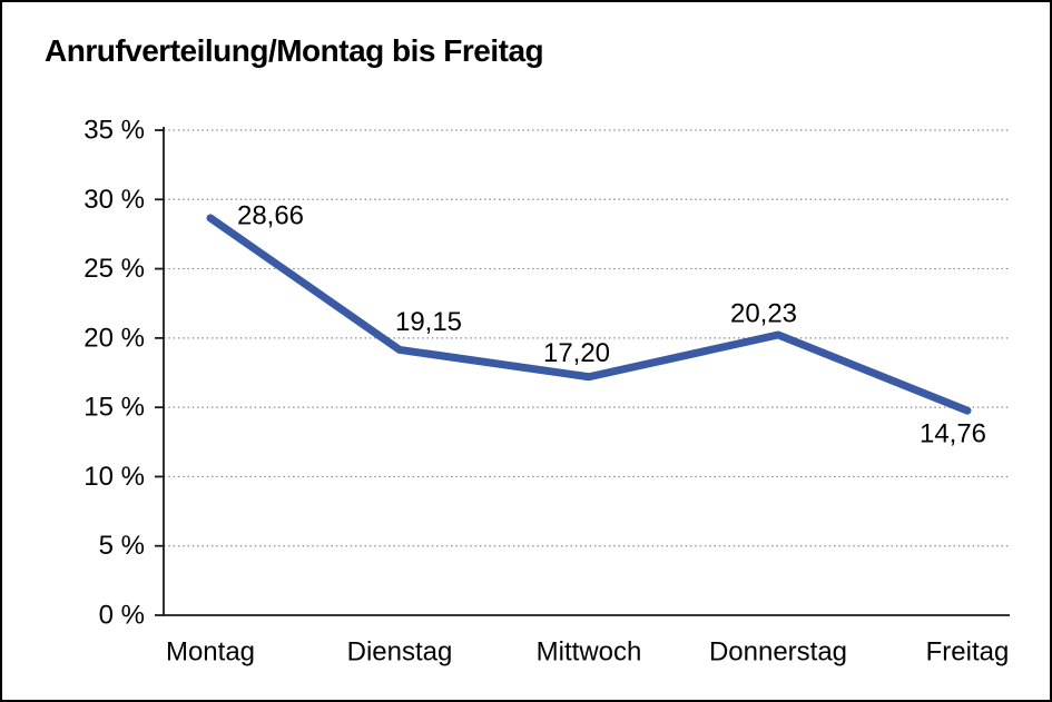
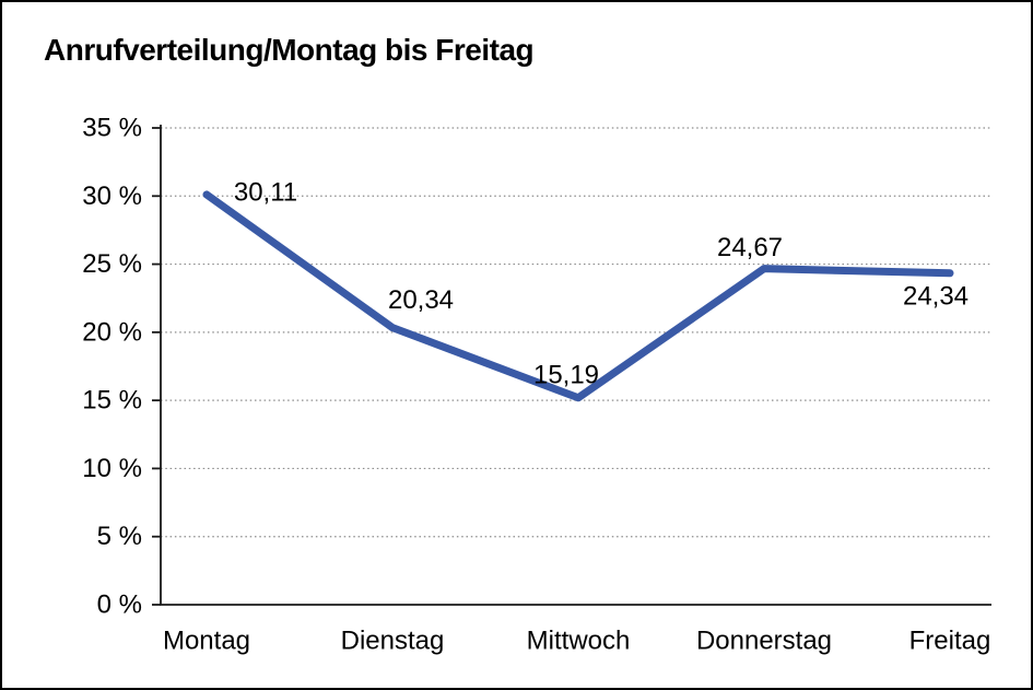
Montag: 28,66 -> 30,11
Dienstag: 19,15 -> 20,34
Mittwoch: 17,20 -> 15,19
Donnerstag: 20,23 -> 24,67
Freitag: 14,76 -> 24,34
